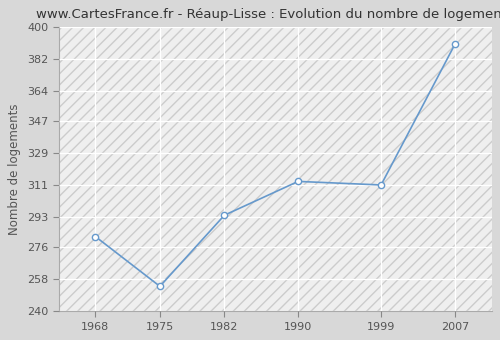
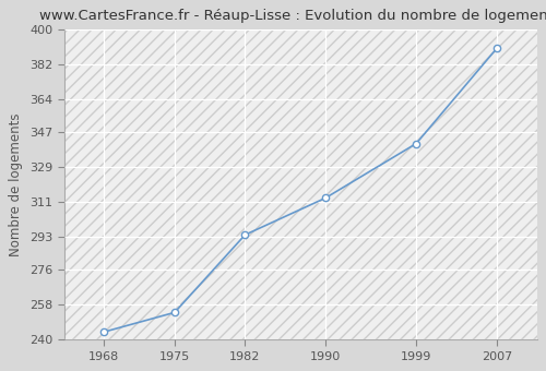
1968: 282 -> 244
1999: 311 -> 341
